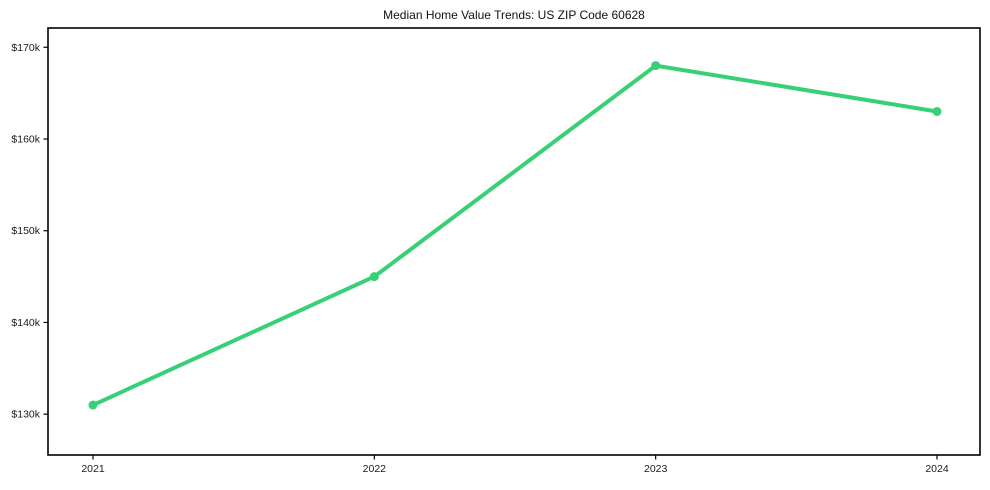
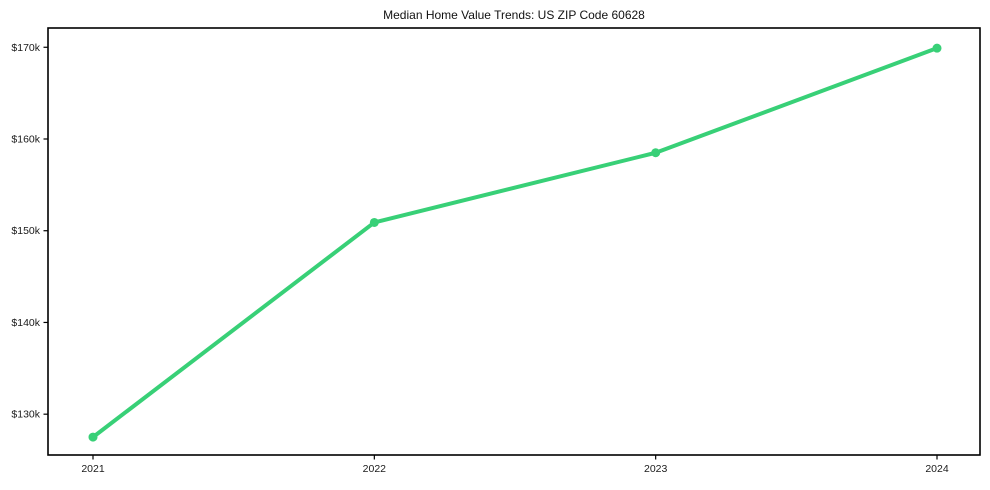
2021: $131k -> $128k
2022: $145k -> $151k
2023: $168k -> $158k
2024: $163k -> $170k
